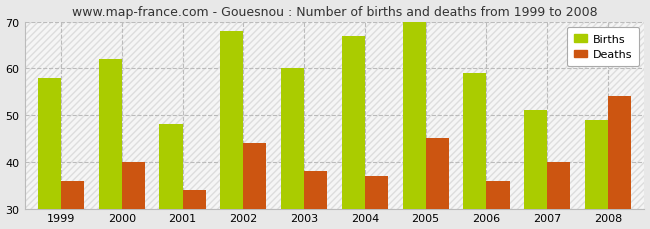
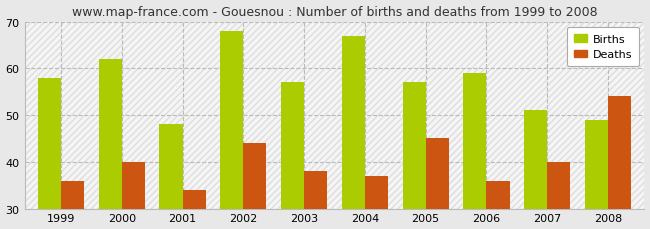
Births/2003: 60 -> 57
Births/2005: 70 -> 57
